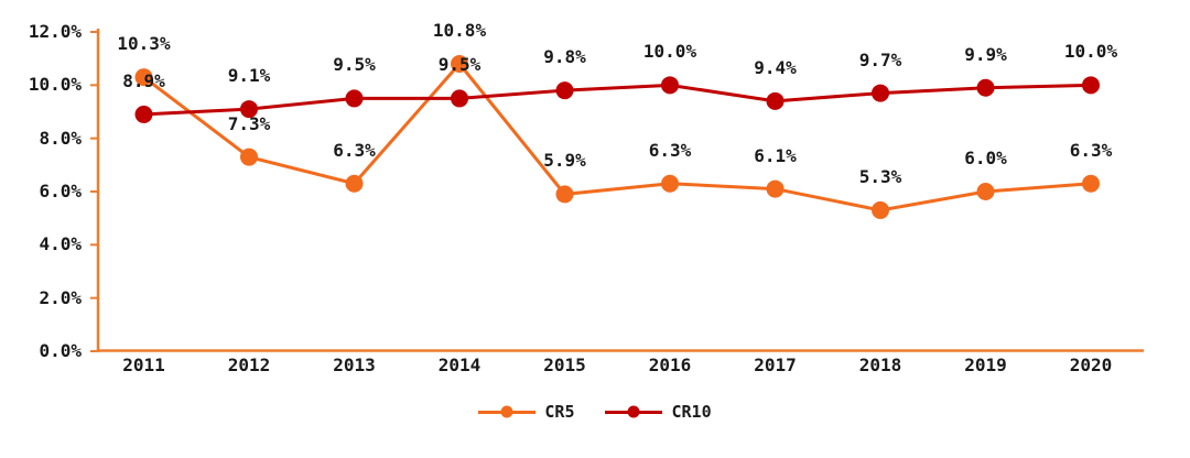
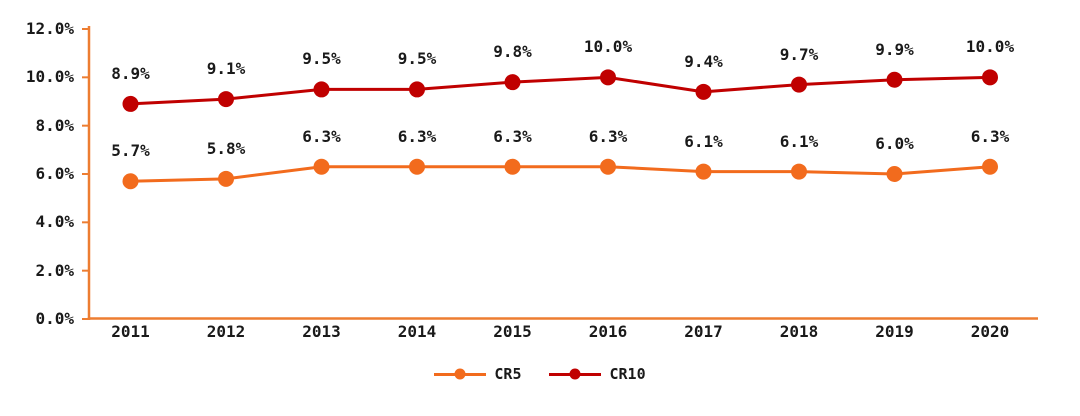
CR5/2011: 10.3% -> 5.7%
CR5/2012: 7.3% -> 5.8%
CR5/2014: 10.8% -> 6.3%
CR5/2015: 5.9% -> 6.3%
CR5/2018: 5.3% -> 6.1%
